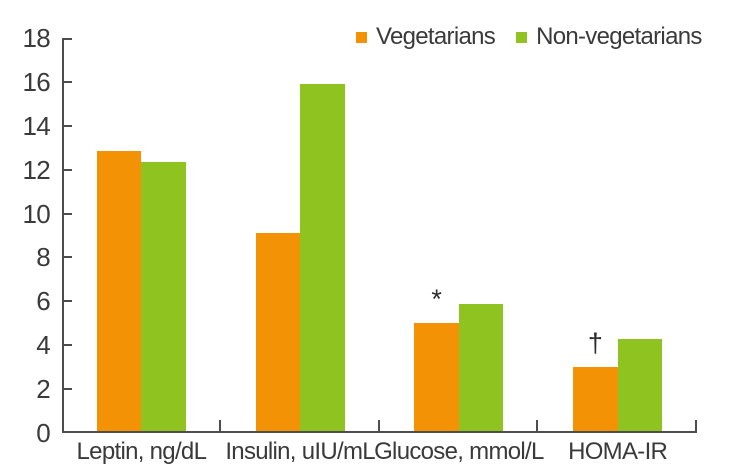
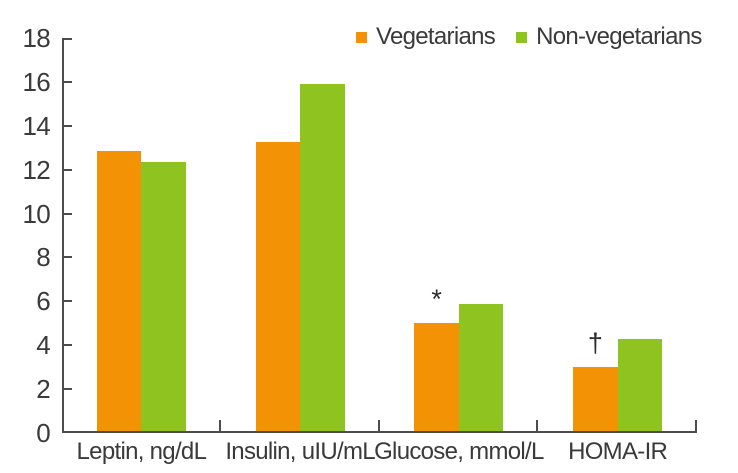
Vegetarians/Insulin, uIU/mL: 9.1 -> 13.2
